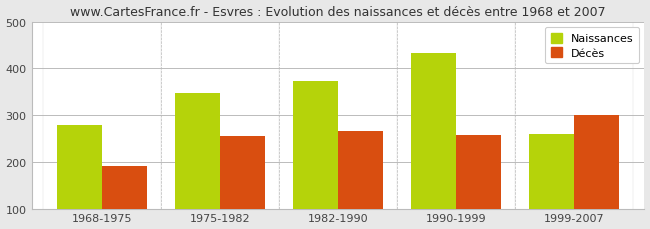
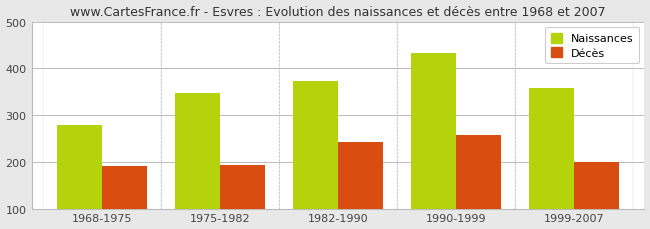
Décès/1975-1982: 255 -> 193
Décès/1982-1990: 265 -> 242
Naissances/1999-2007: 260 -> 358
Décès/1999-2007: 300 -> 200
